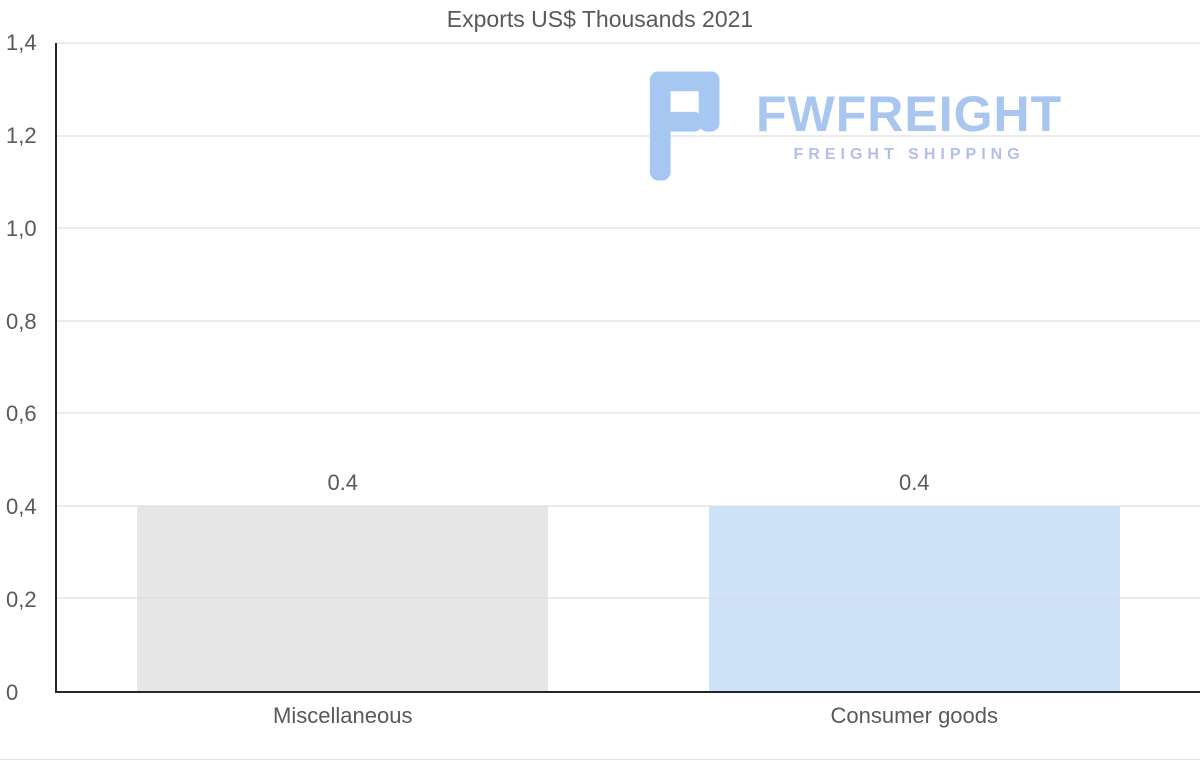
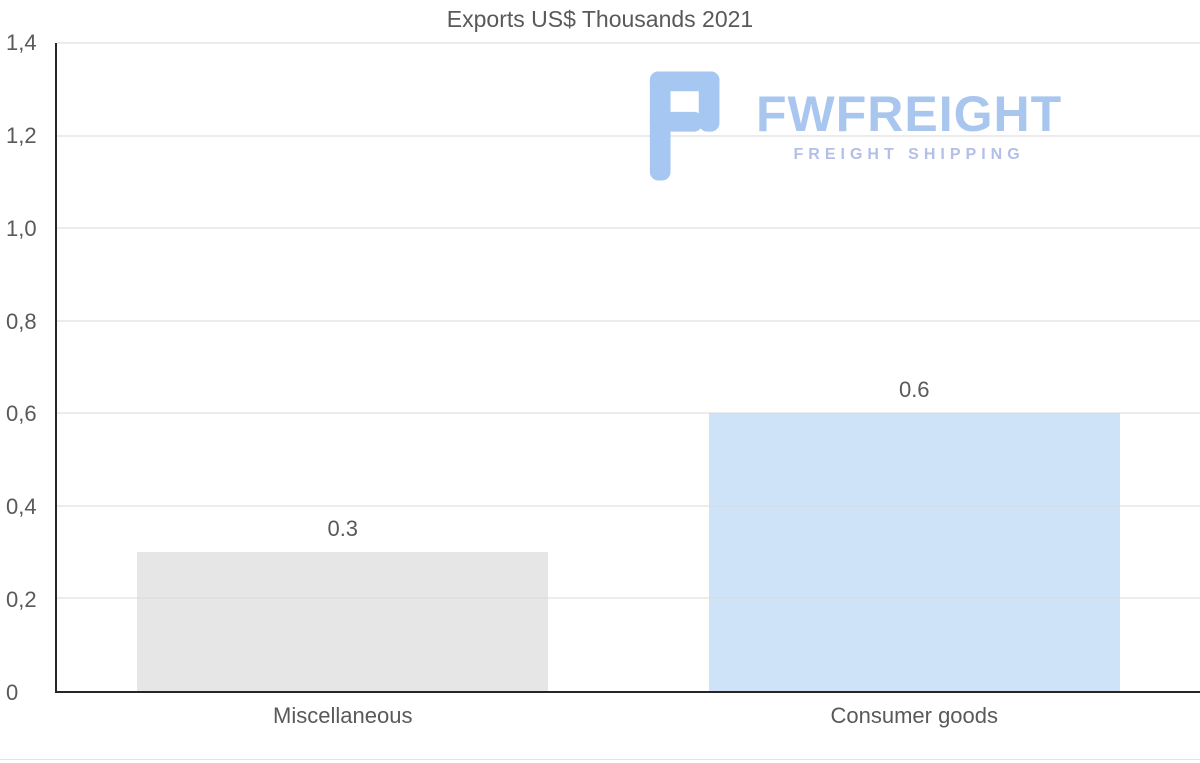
Miscellaneous: 0.4 -> 0.3
Consumer goods: 0.4 -> 0.6
